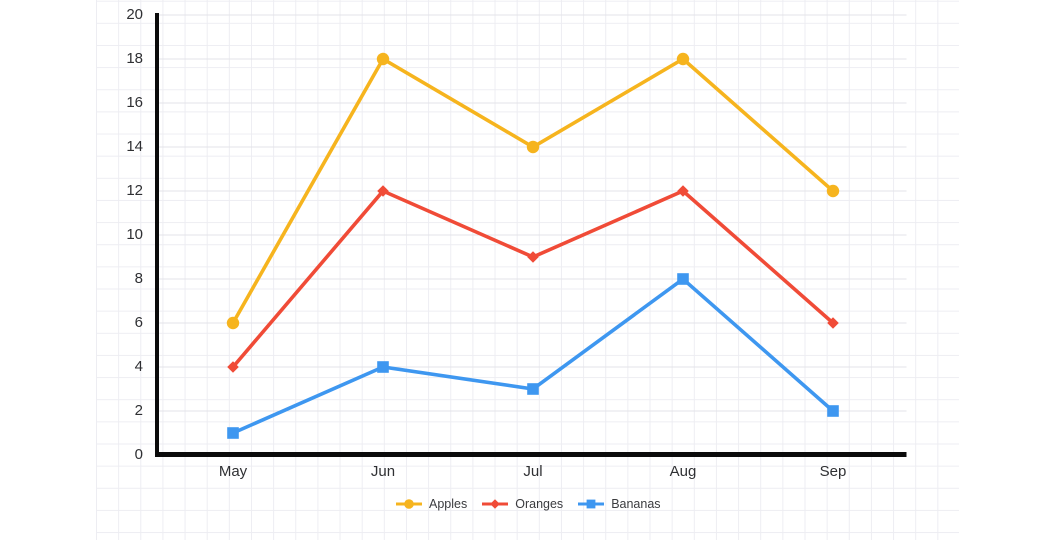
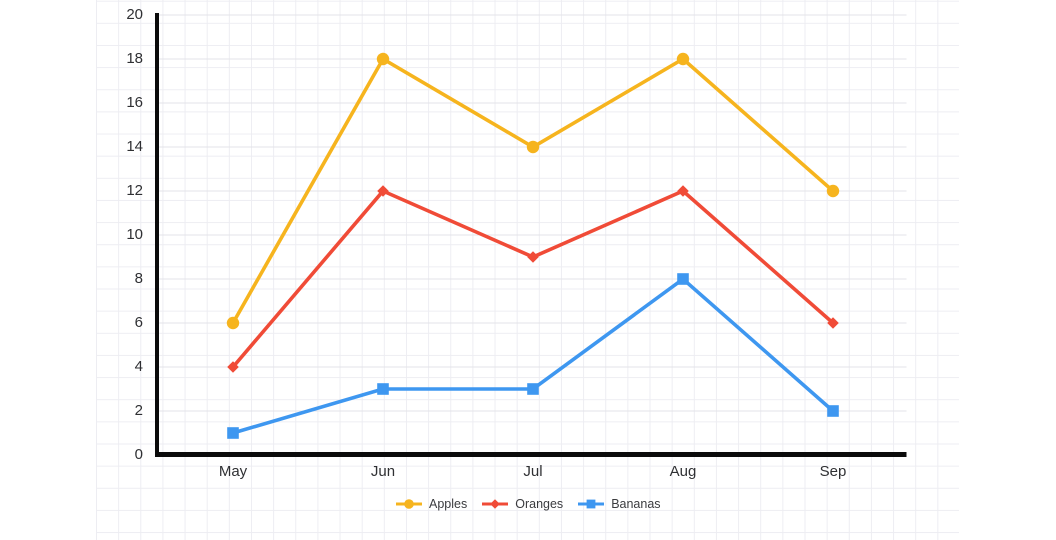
Bananas/Jun: 4 -> 3
